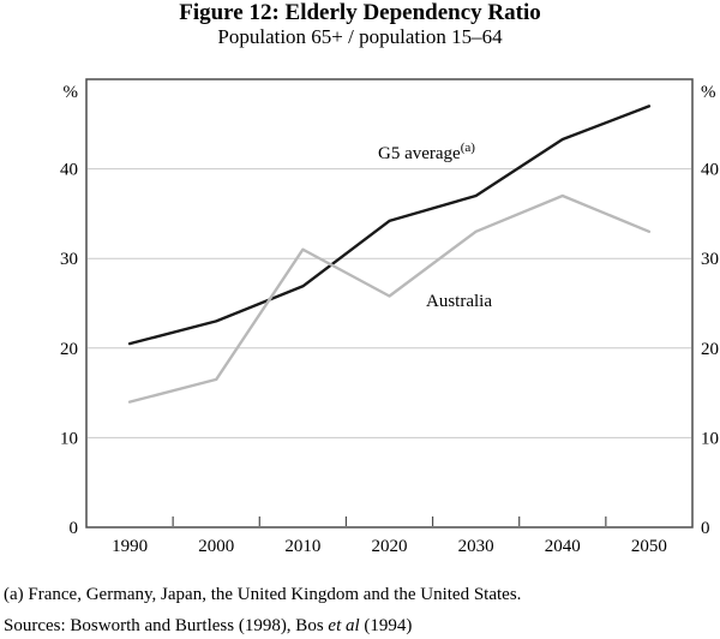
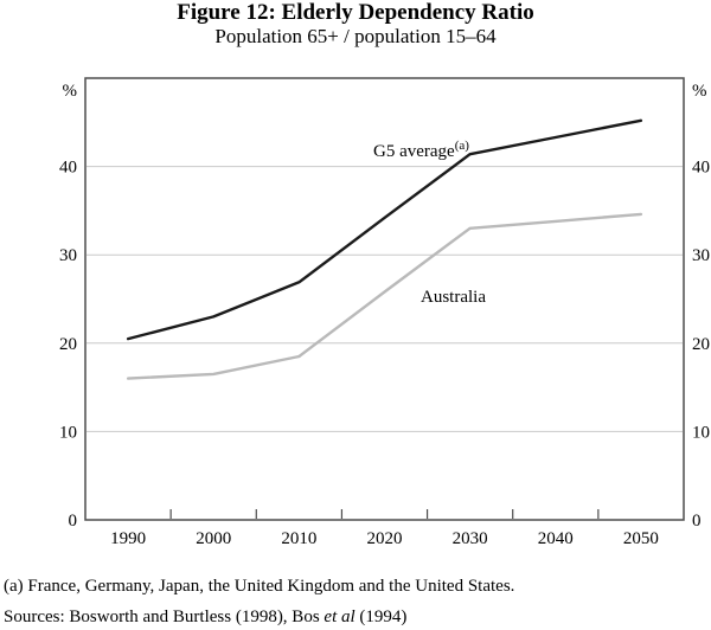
Australia/1990: 14 -> 16
Australia/2010: 31 -> 18
G5 average/2030: 37 -> 41
Australia/2040: 37 -> 34
G5 average/2050: 47 -> 45
Australia/2050: 33 -> 35
